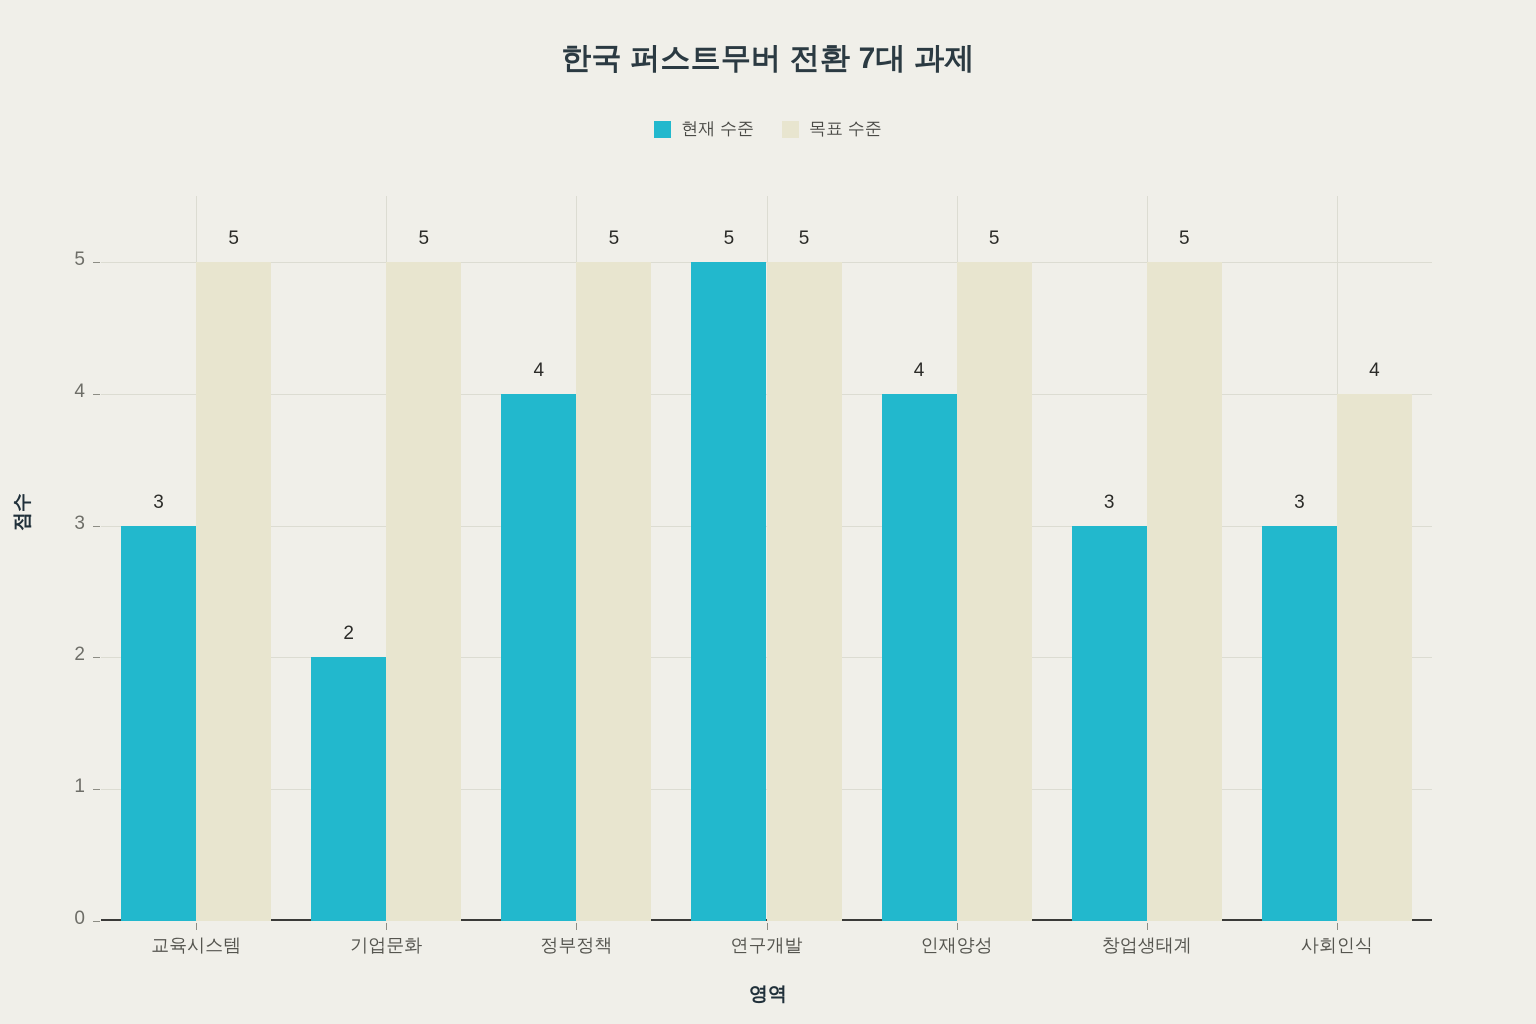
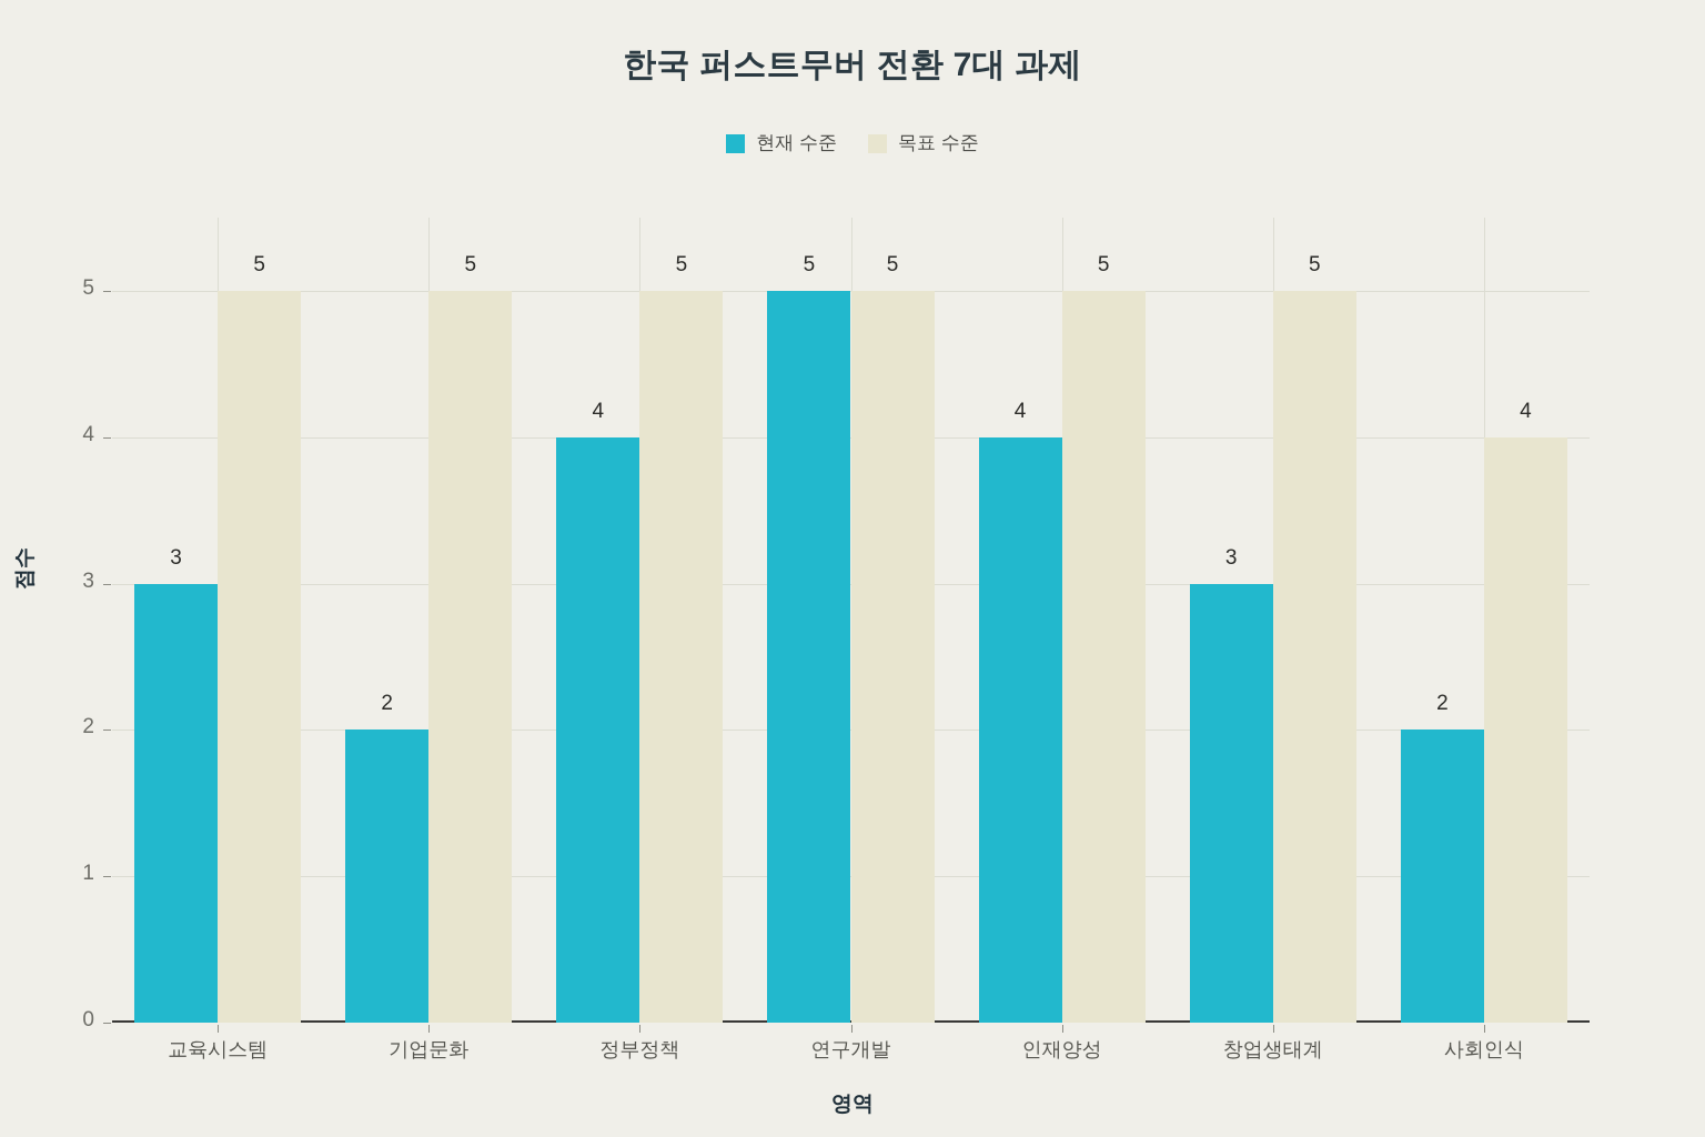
현재 수준/사회인식: 3 -> 2
